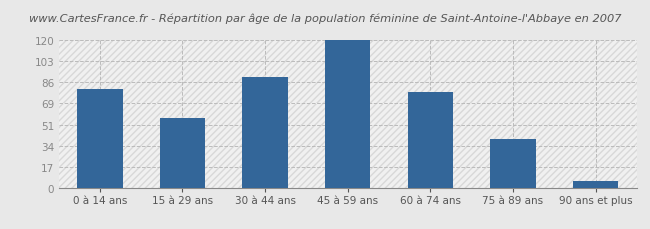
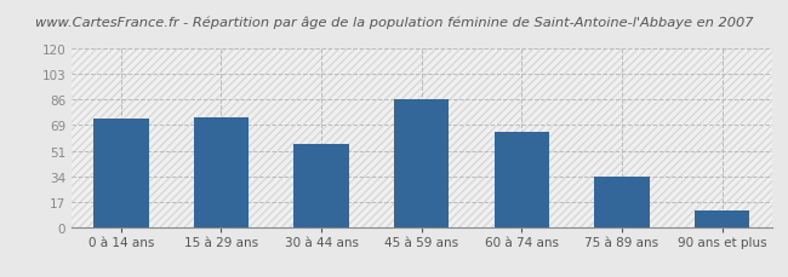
0 à 14 ans: 80 -> 73
15 à 29 ans: 57 -> 74
30 à 44 ans: 90 -> 56
45 à 59 ans: 120 -> 86
60 à 74 ans: 78 -> 64
75 à 89 ans: 40 -> 34
90 ans et plus: 5 -> 11
